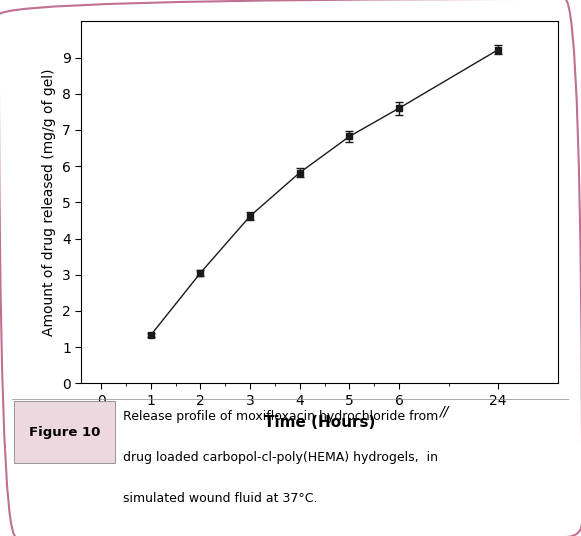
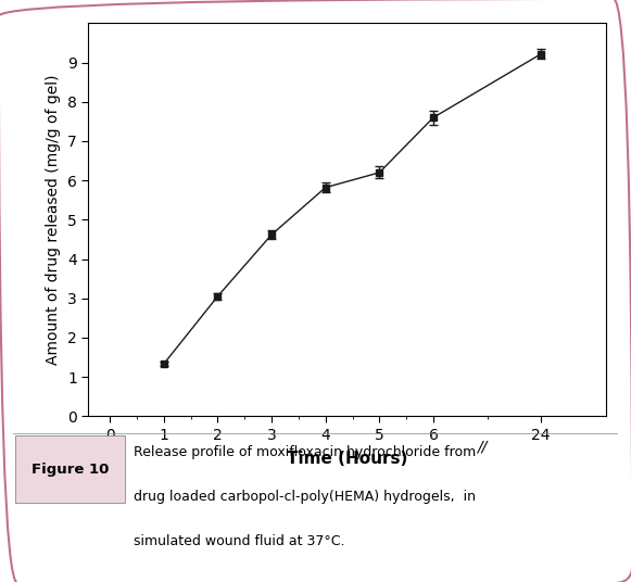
5: 6.82 -> 6.20
